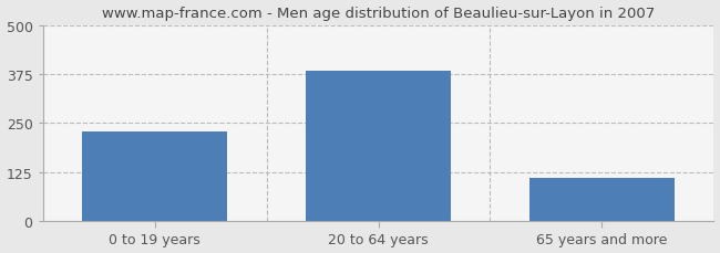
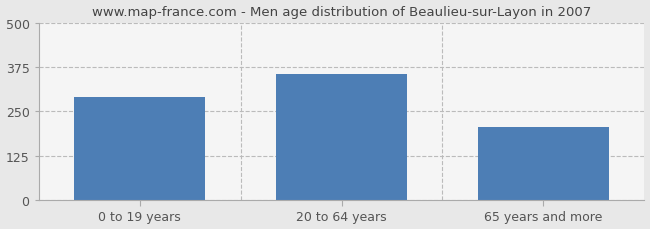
0 to 19 years: 230 -> 290
20 to 64 years: 385 -> 355
65 years and more: 110 -> 205
